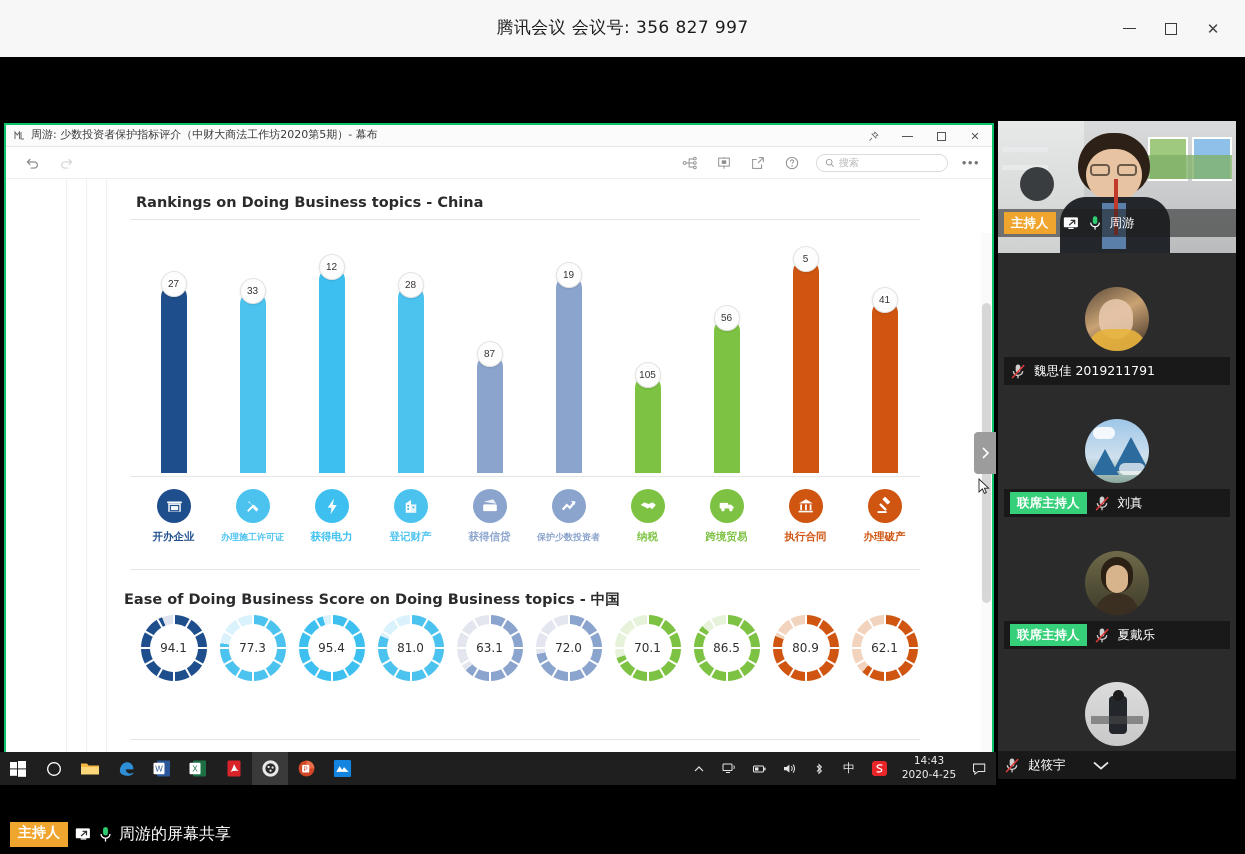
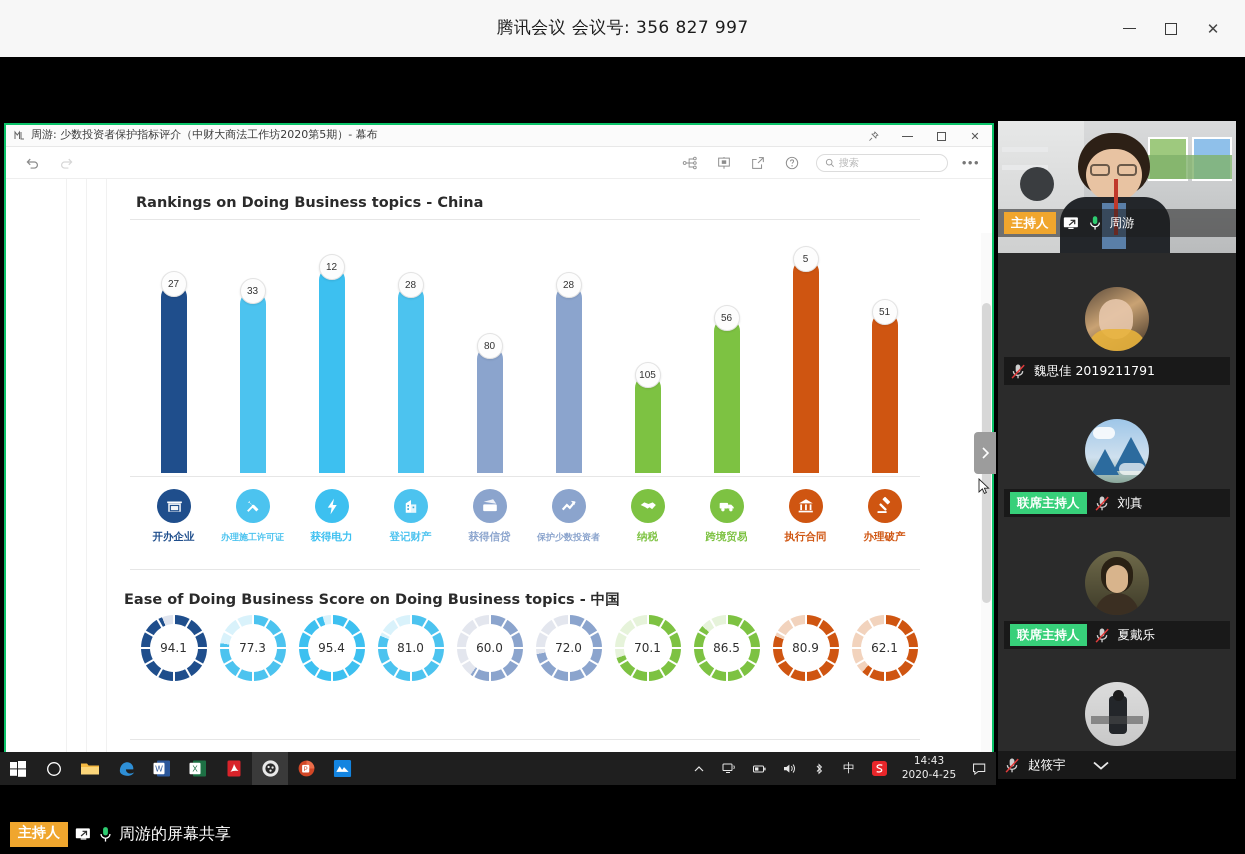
Rankings on Doing Business topics - China/获得信贷: 87 -> 80
Rankings on Doing Business topics - China/保护少数投资者: 19 -> 28
Rankings on Doing Business topics - China/办理破产: 41 -> 51
Ease of Doing Business Score on Doing Business topics - 中国/获得信贷: 63.1 -> 60.0
